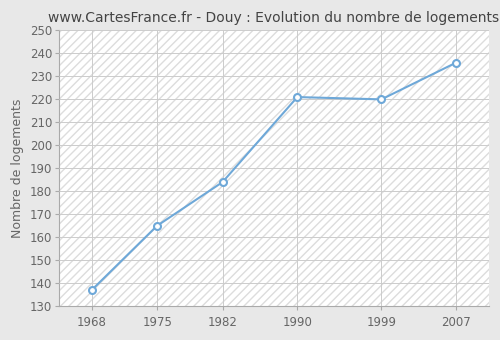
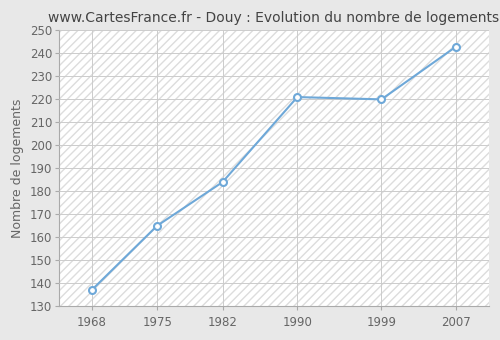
2007: 236 -> 243
